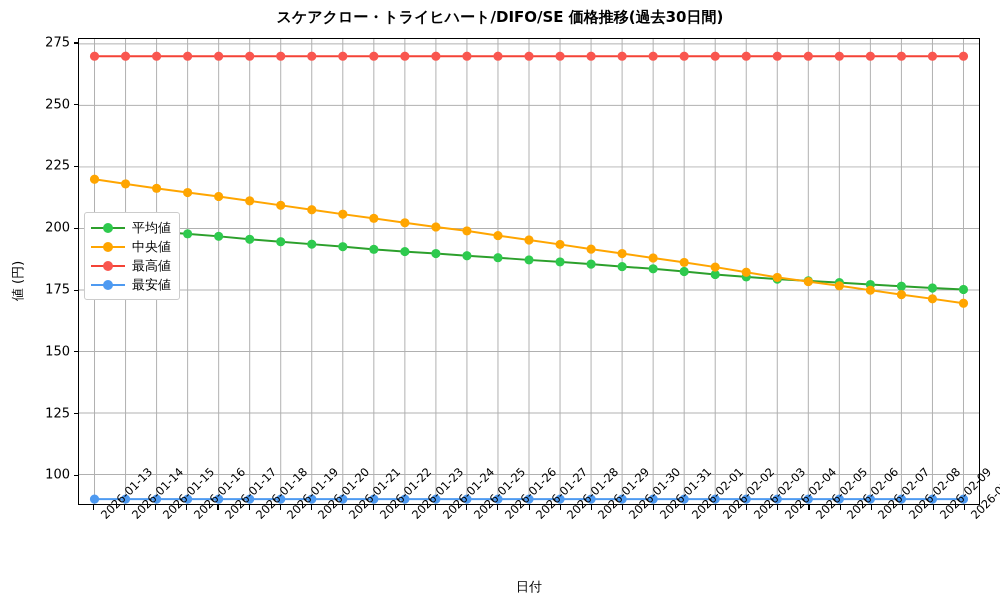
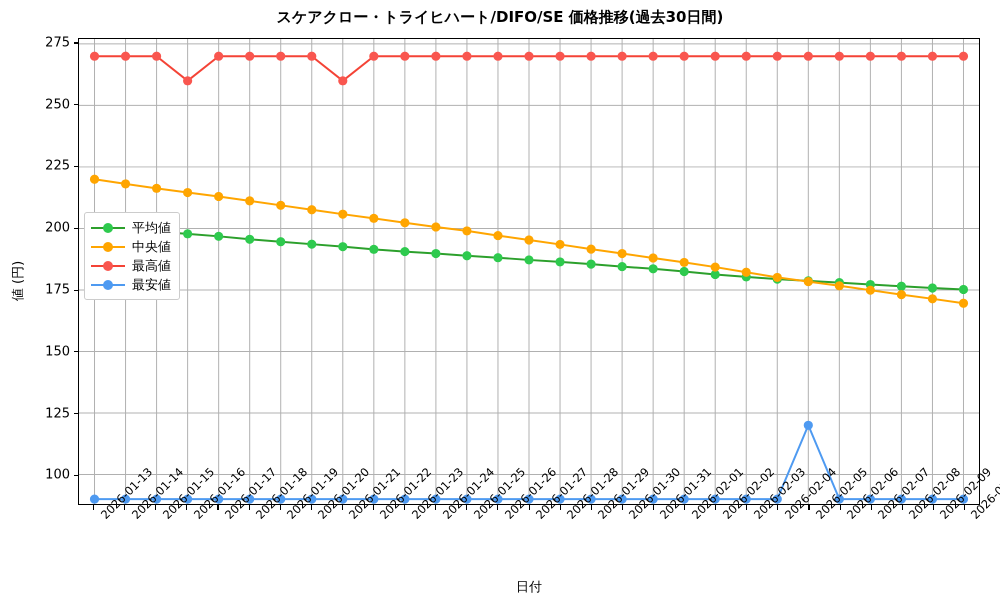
最高値/2026-01-16: 270 -> 260
最高値/2026-01-21: 270 -> 260
最安値/2026-02-05: 90 -> 120
